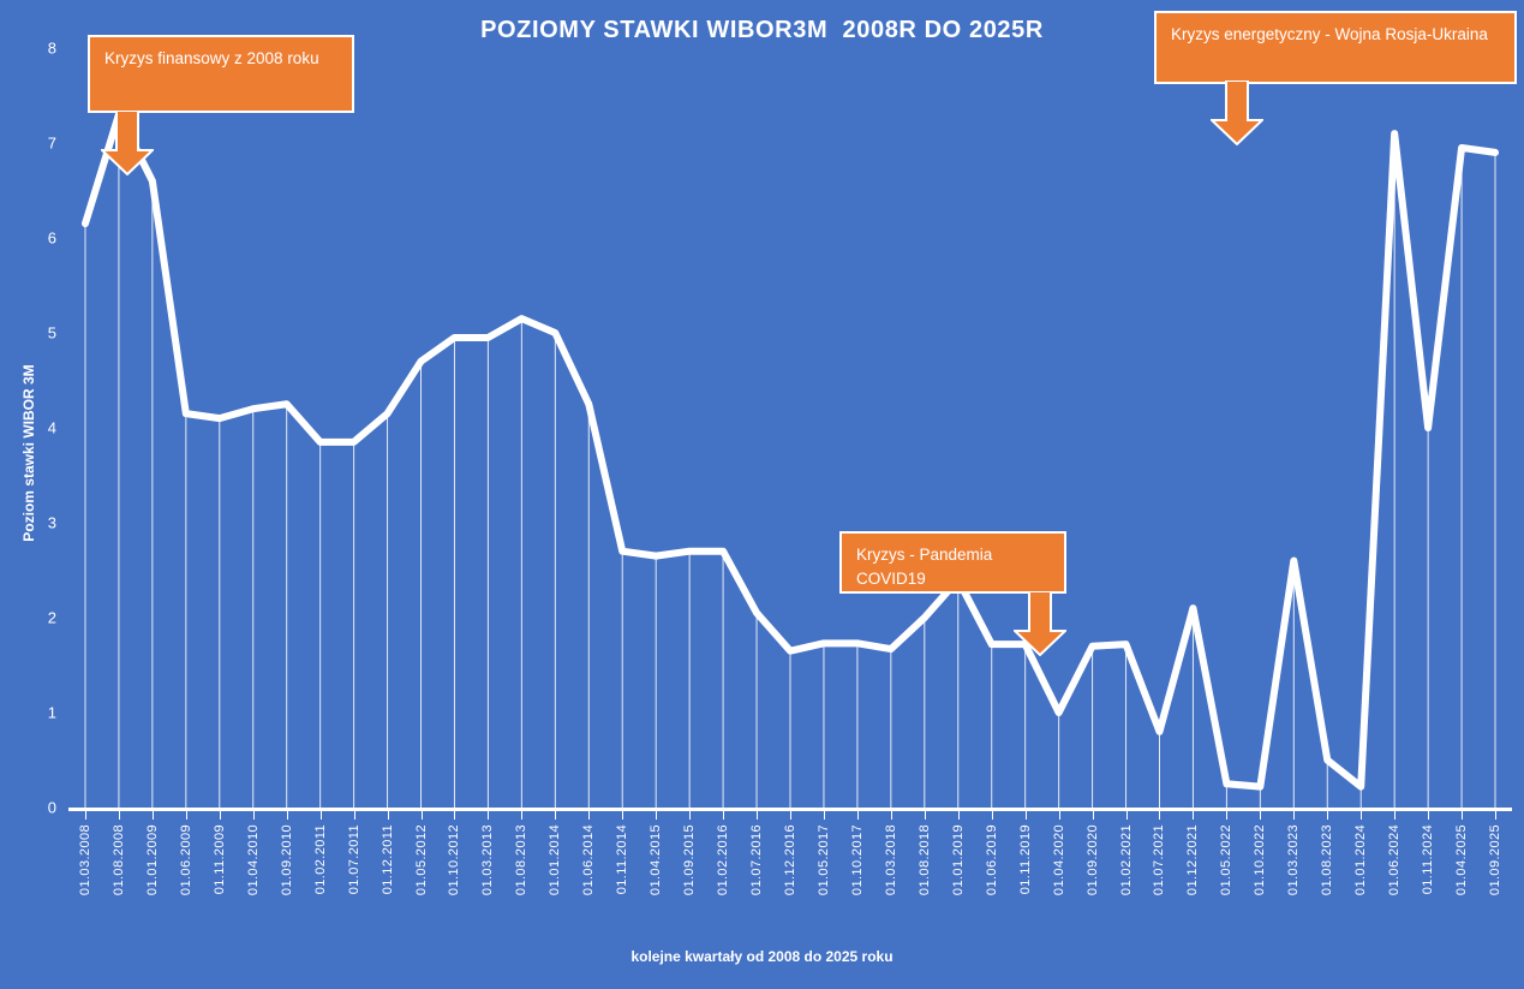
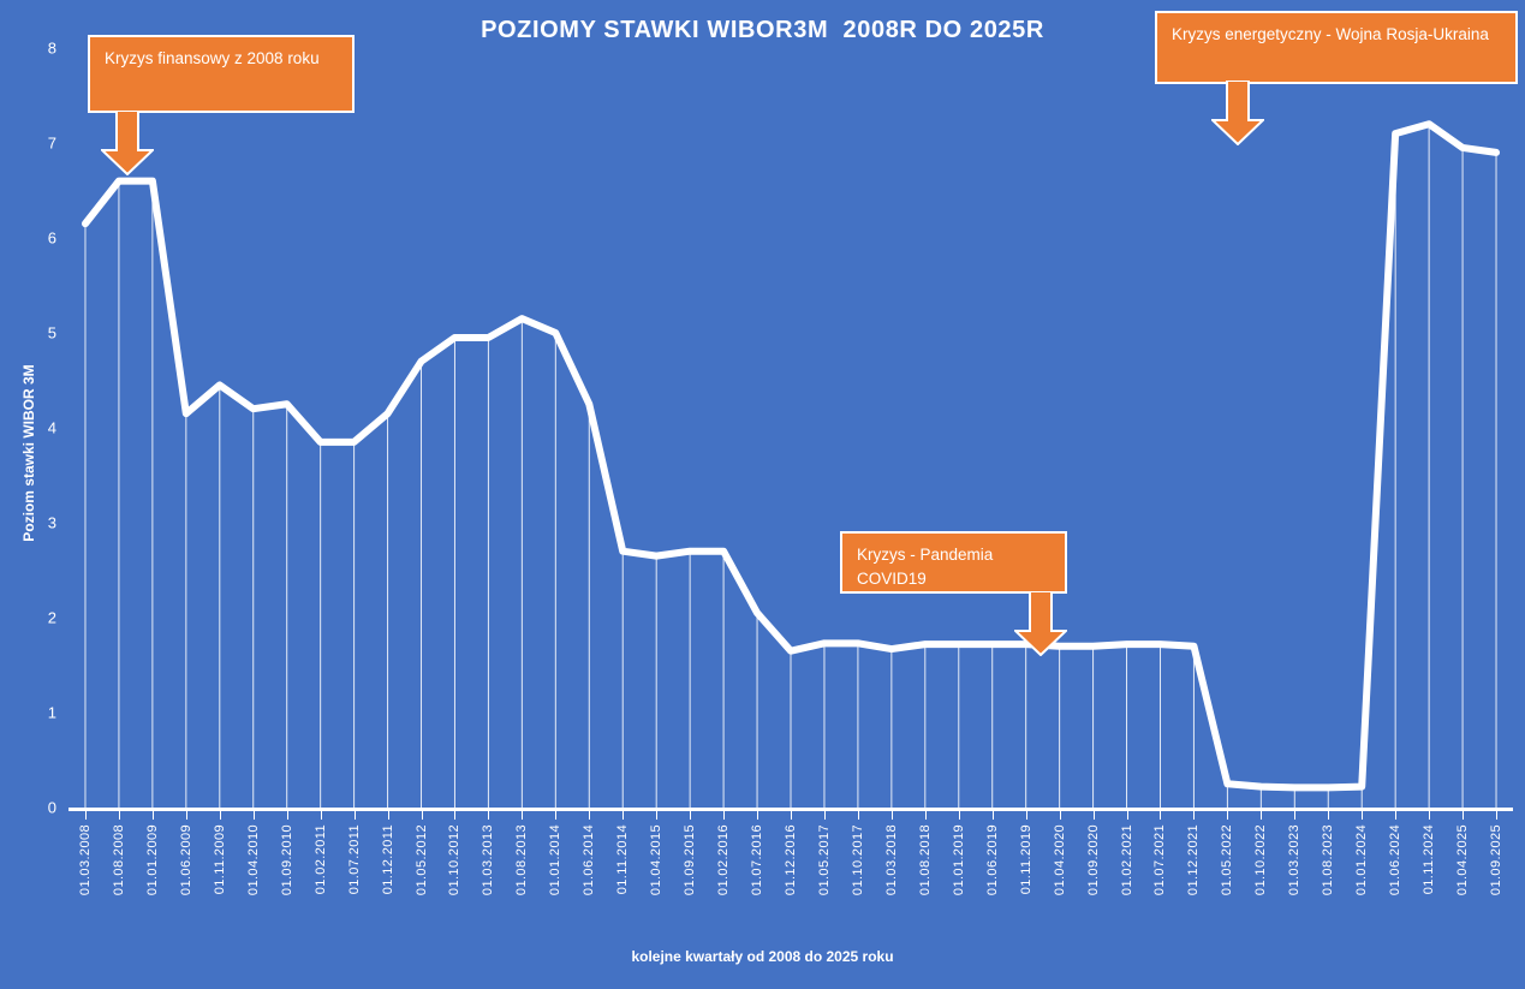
01.08.2008: 7.3 -> 6.6
01.11.2009: 4.1 -> 4.5
01.08.2018: 2.0 -> 1.7
01.01.2019: 2.4 -> 1.7
01.04.2020: 1.0 -> 1.7
01.07.2021: 0.8 -> 1.7
01.12.2021: 2.1 -> 1.7
01.03.2023: 2.6 -> 0.2
01.08.2023: 0.5 -> 0.2
01.11.2024: 4.0 -> 7.2
